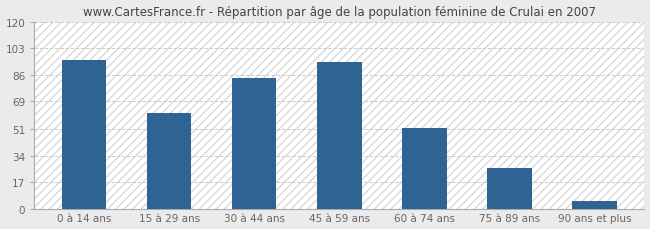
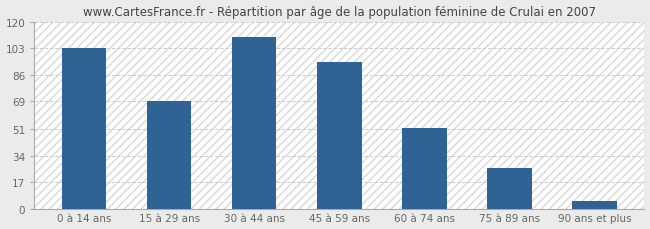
0 à 14 ans: 95 -> 103
15 à 29 ans: 61 -> 69
30 à 44 ans: 84 -> 110
